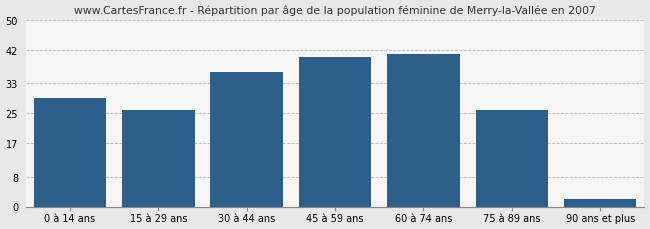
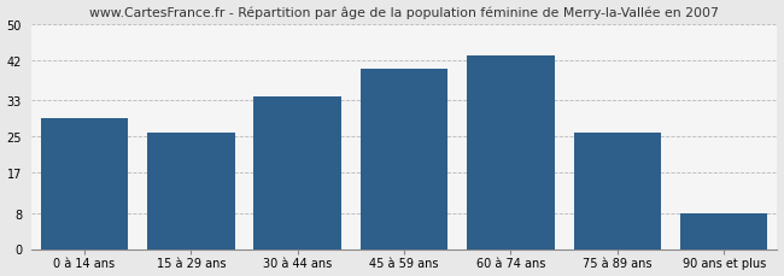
30 à 44 ans: 36 -> 34
60 à 74 ans: 41 -> 43
90 ans et plus: 2 -> 8
